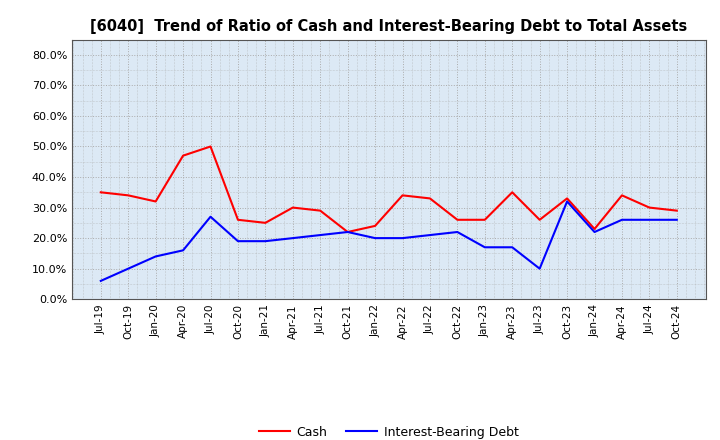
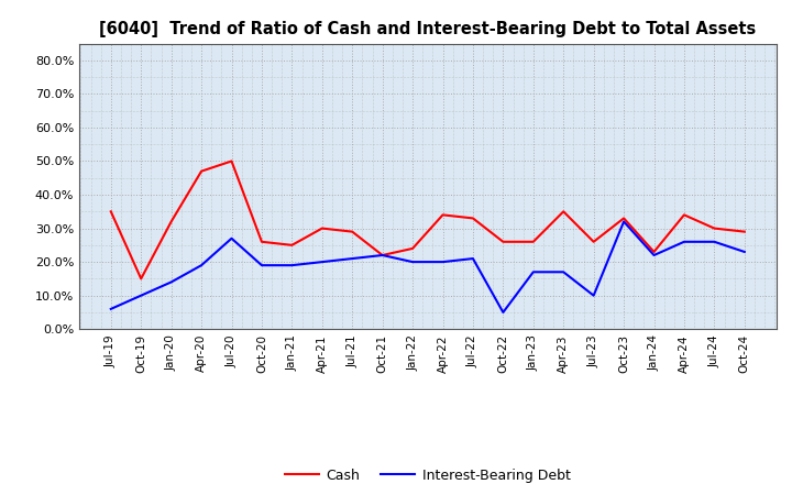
Cash/Oct-19: 34% -> 15%
Interest-Bearing Debt/Apr-20: 16% -> 19%
Interest-Bearing Debt/Oct-22: 22% -> 5%
Interest-Bearing Debt/Oct-24: 26% -> 23%
